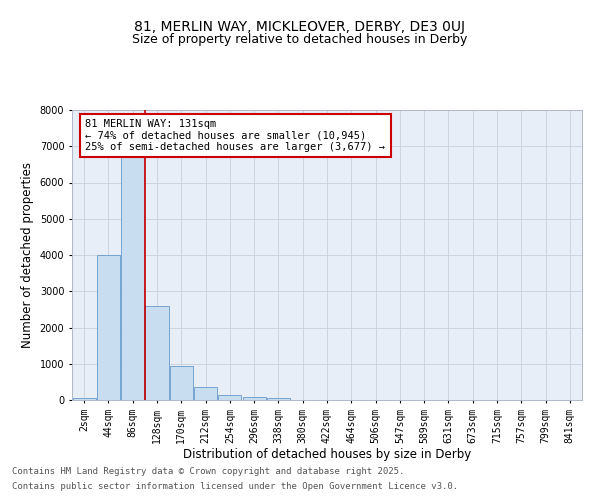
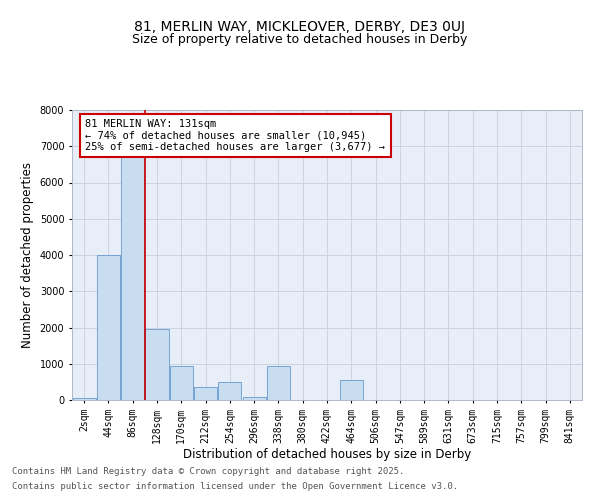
128sqm: 2600 -> 1950
254sqm: 130 -> 500
338sqm: 50 -> 950
464sqm: 0 -> 550
